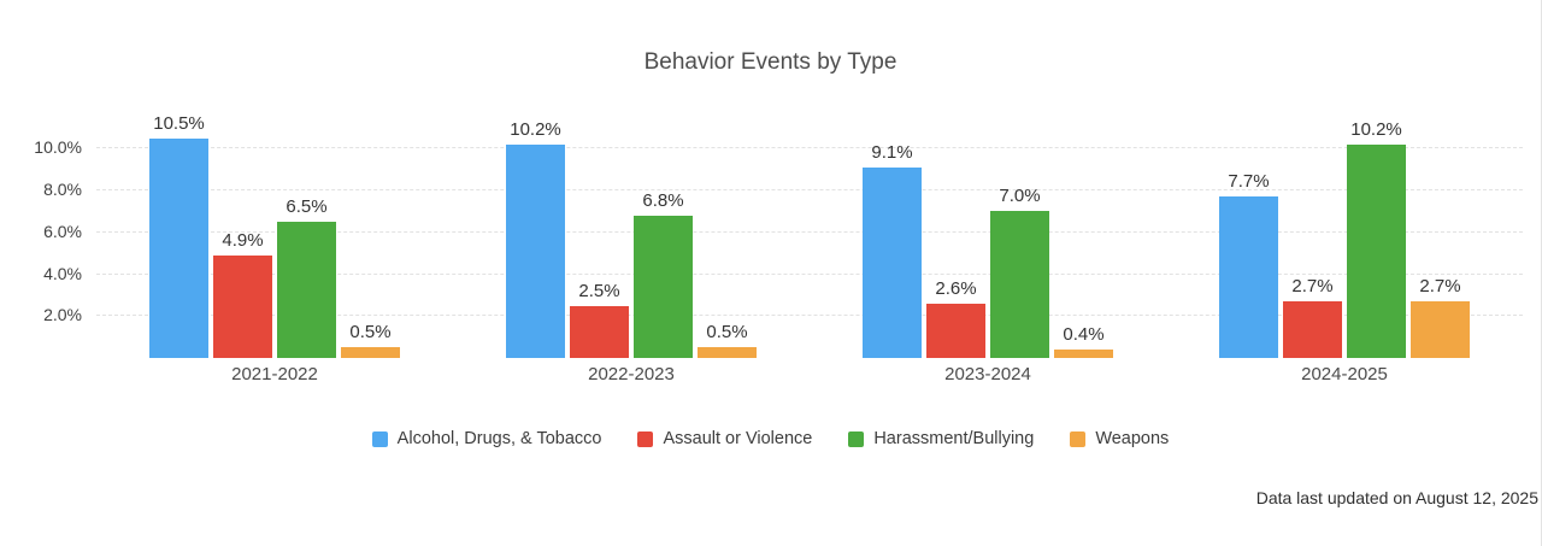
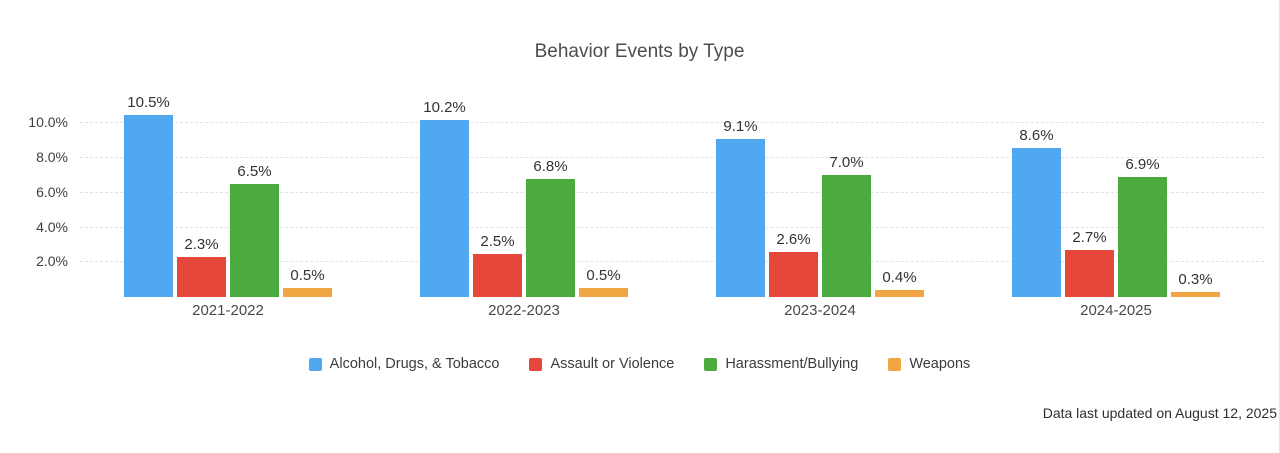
Assault or Violence/2021-2022: 4.9% -> 2.3%
Alcohol, Drugs, & Tobacco/2024-2025: 7.7% -> 8.6%
Harassment/Bullying/2024-2025: 10.2% -> 6.9%
Weapons/2024-2025: 2.7% -> 0.3%
